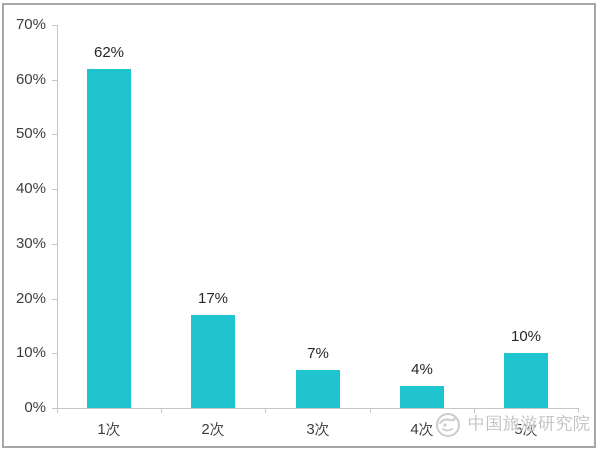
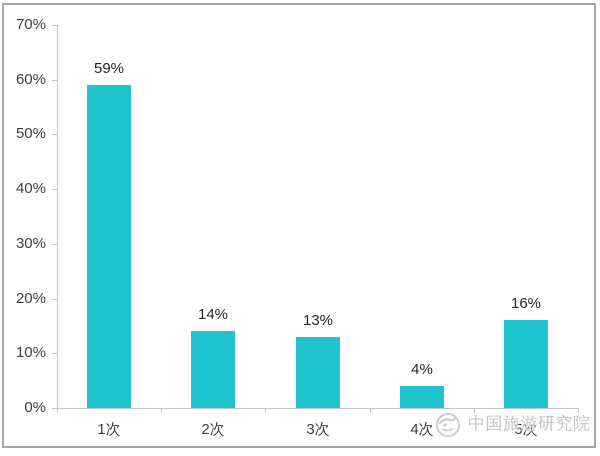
1次: 62% -> 59%
2次: 17% -> 14%
3次: 7% -> 13%
5次: 10% -> 16%
